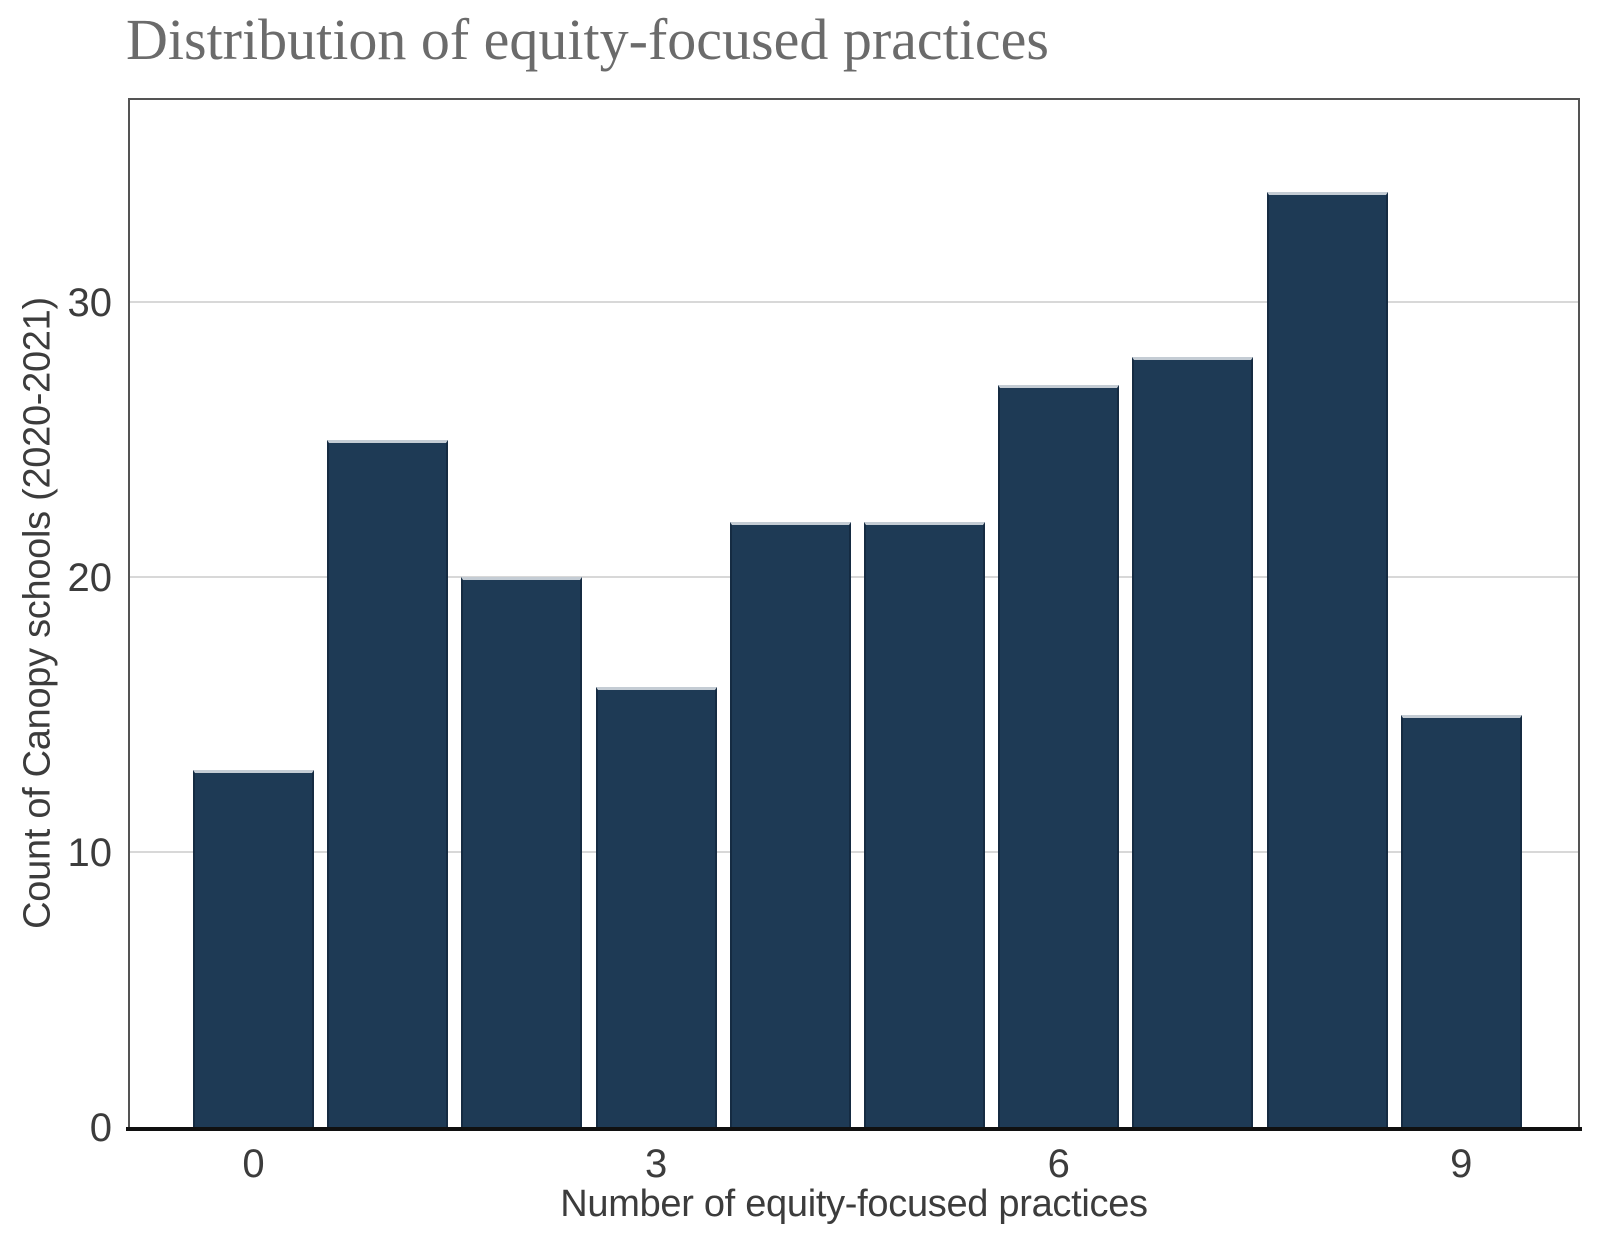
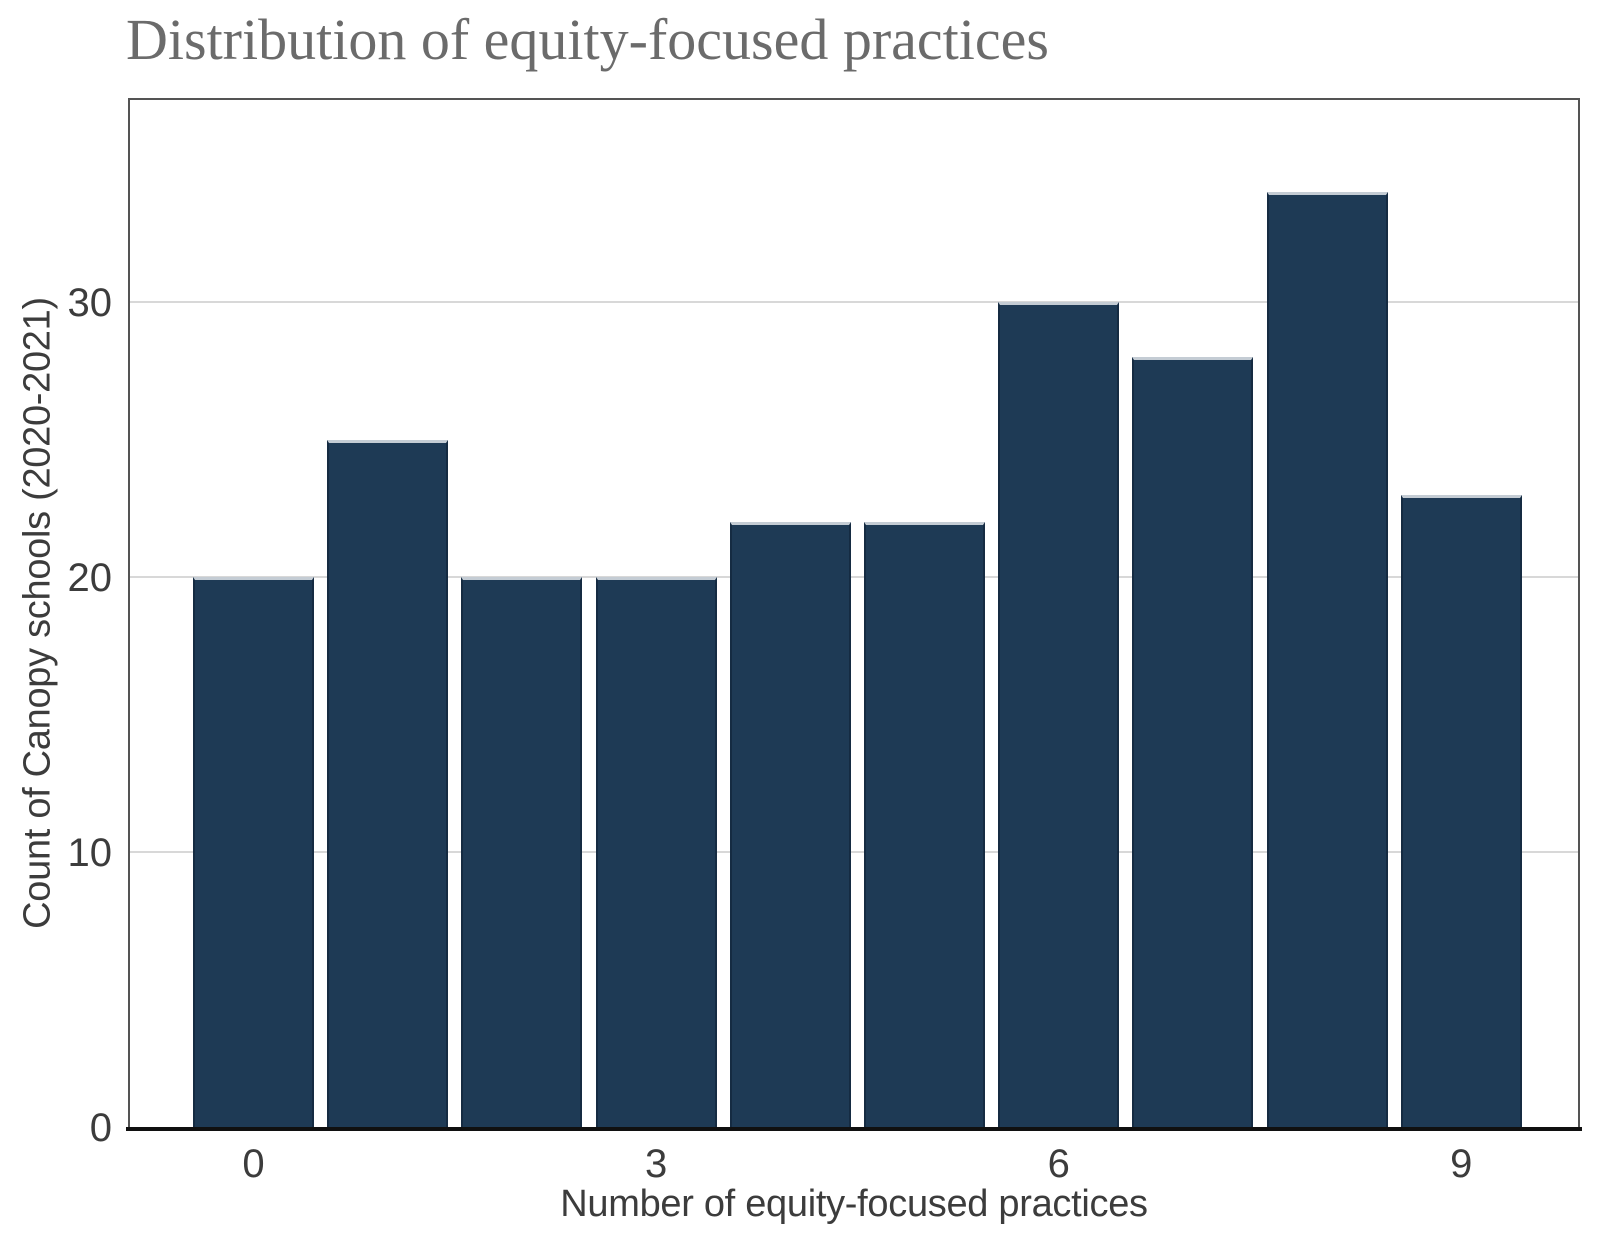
0: 13 -> 20
3: 16 -> 20
6: 27 -> 30
9: 15 -> 23
